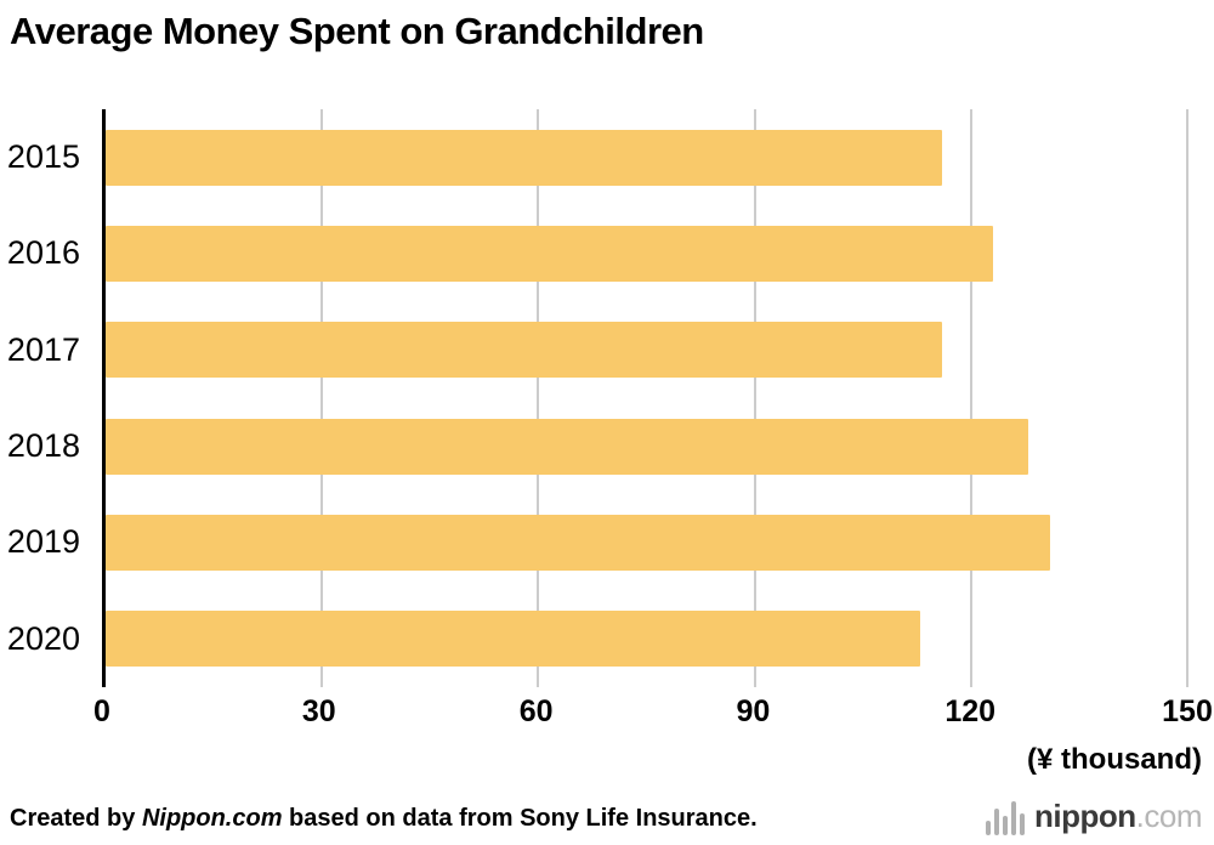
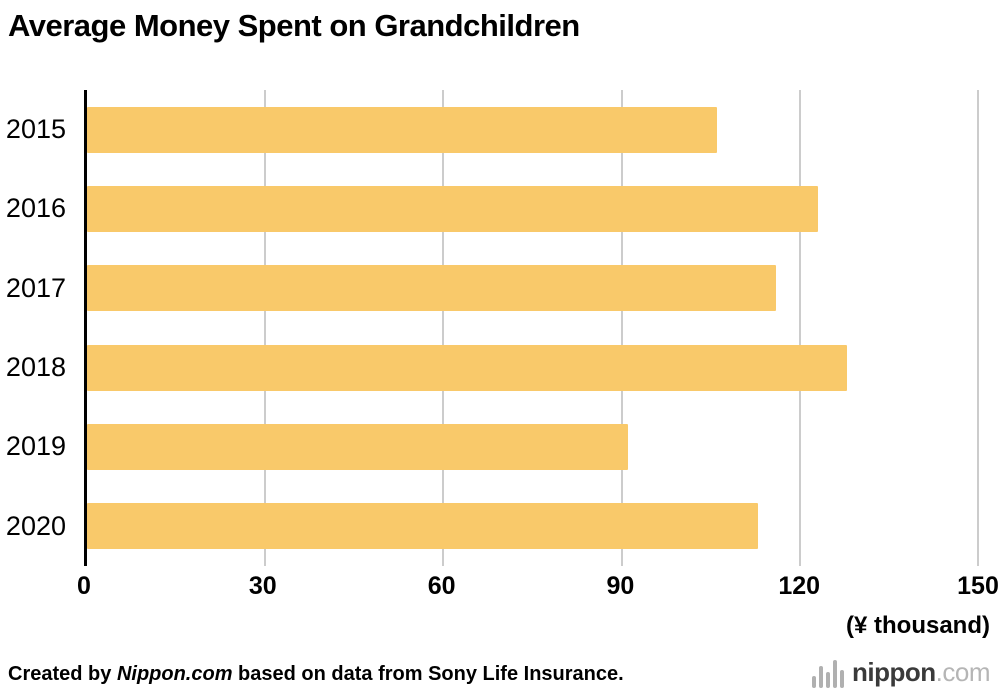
2015: 116 -> 106
2019: 131 -> 91
